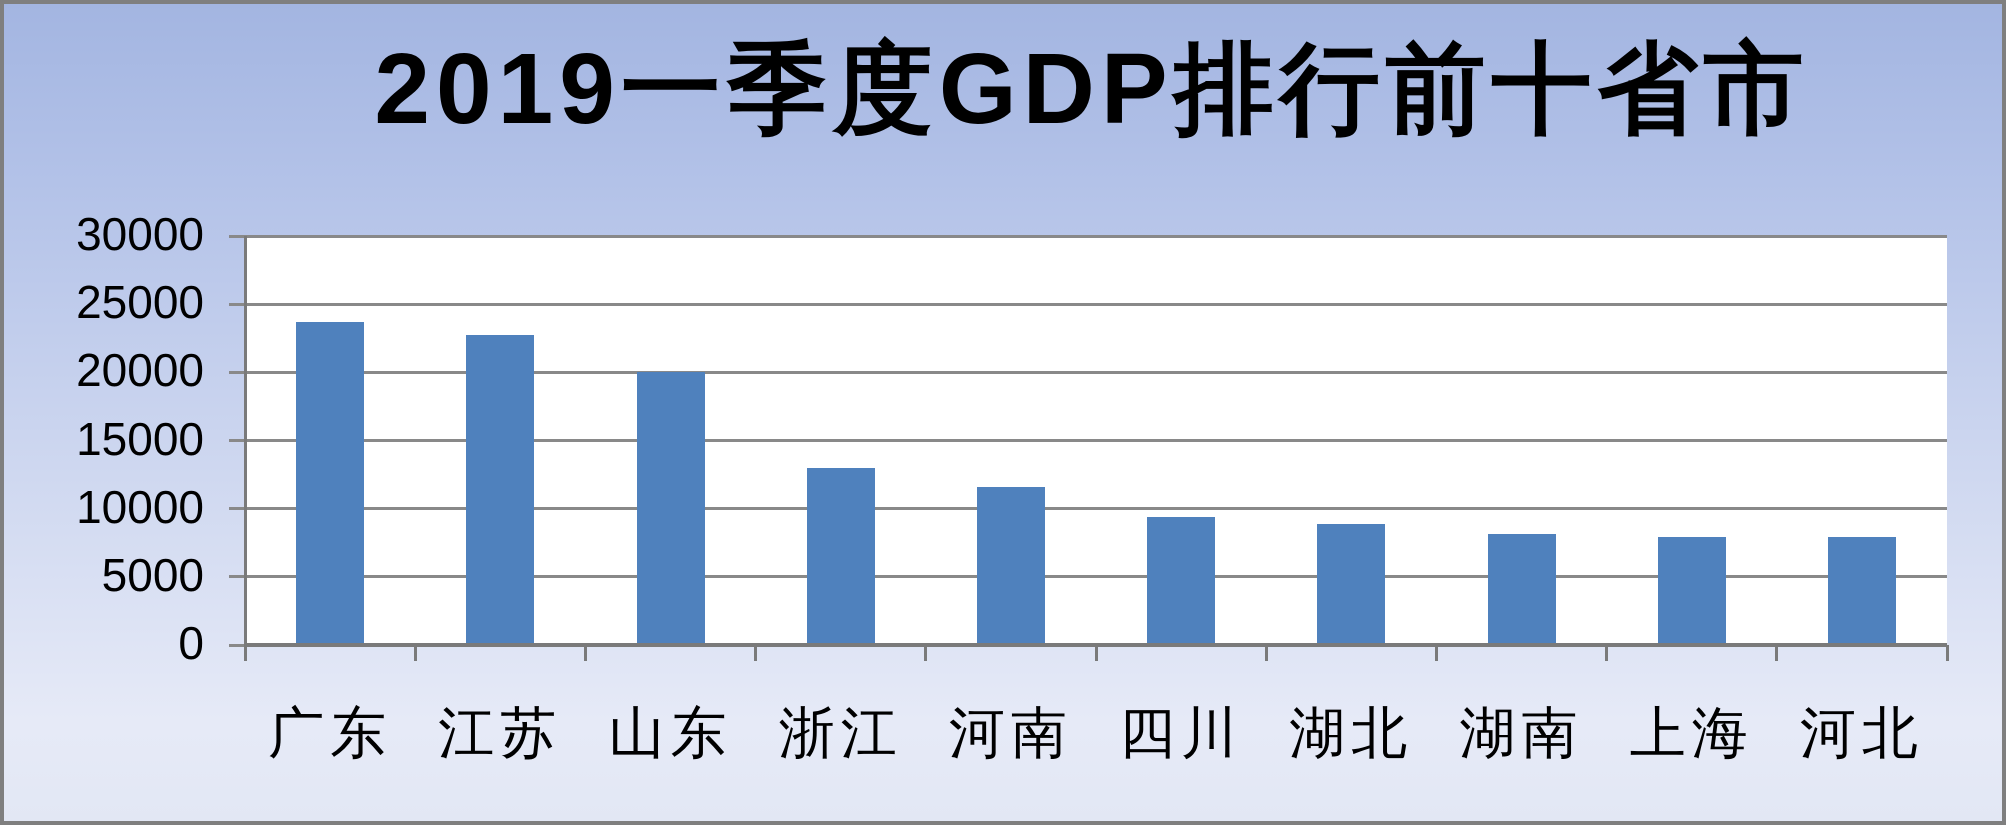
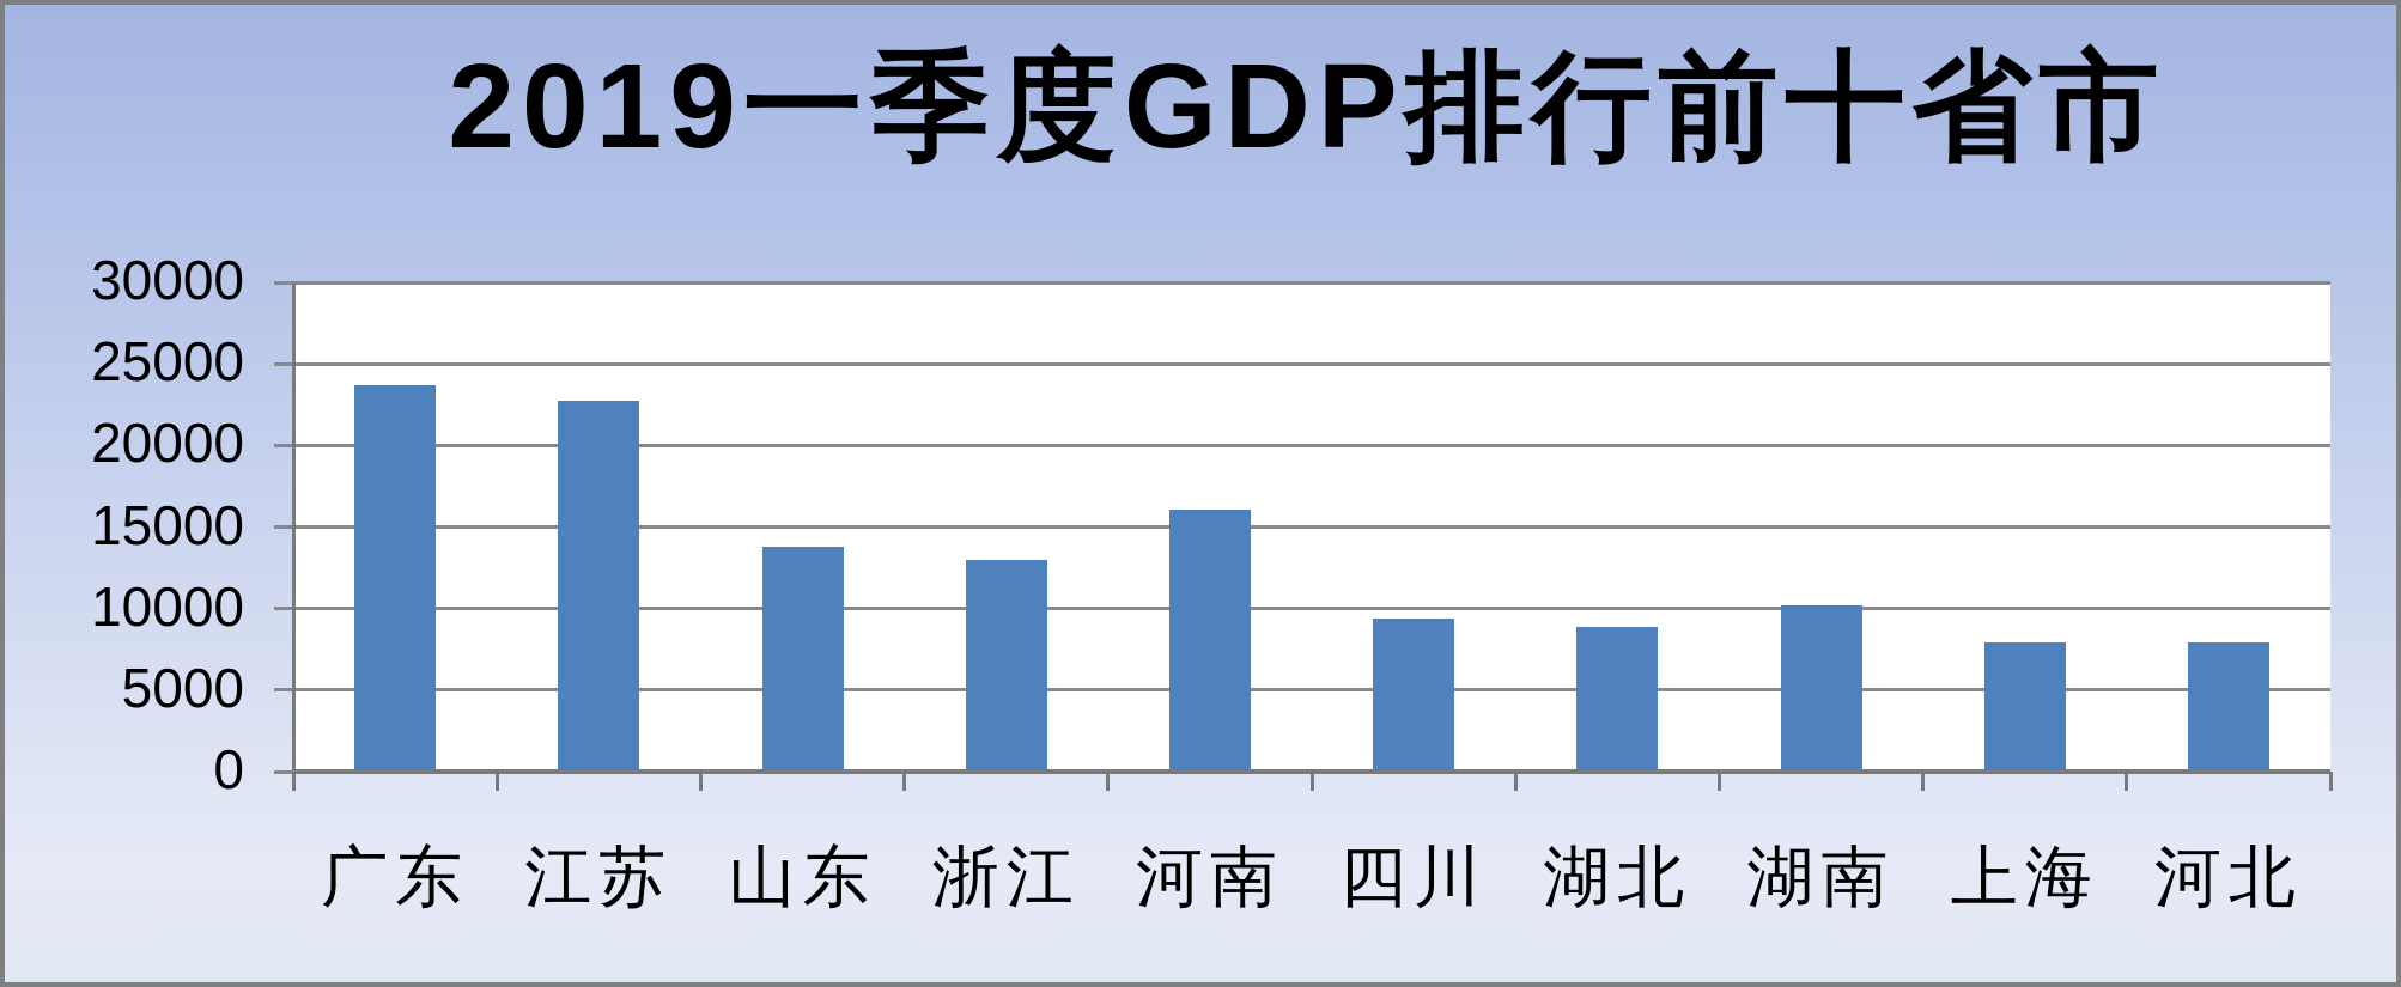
山东: 20000 -> 13800
河南: 11600 -> 16100
湖南: 8200 -> 10200
